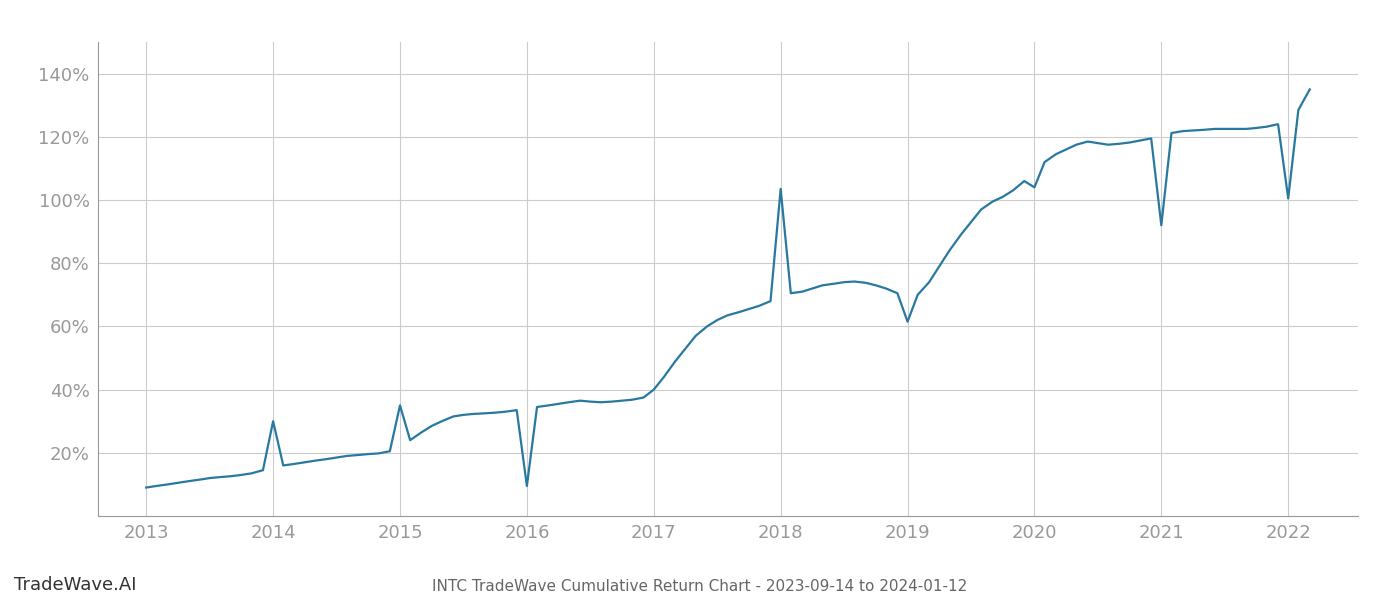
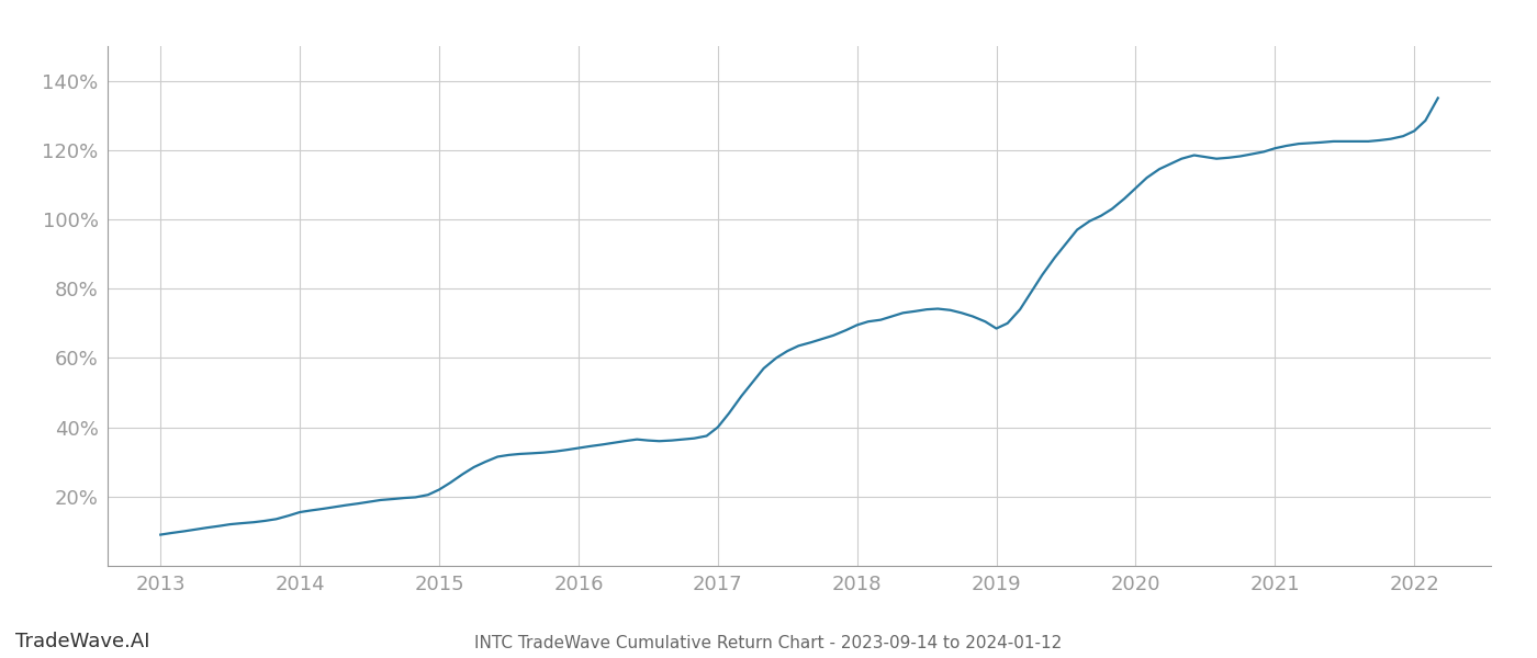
2014: 30.0% -> 15.5%
2015: 35.0% -> 22.0%
2016: 9.5% -> 34.0%
2018: 103.5% -> 69.5%
2019: 61.5% -> 68.5%
2020: 104.0% -> 109.0%
2021: 92.0% -> 120.5%
2022: 100.5% -> 125.5%
